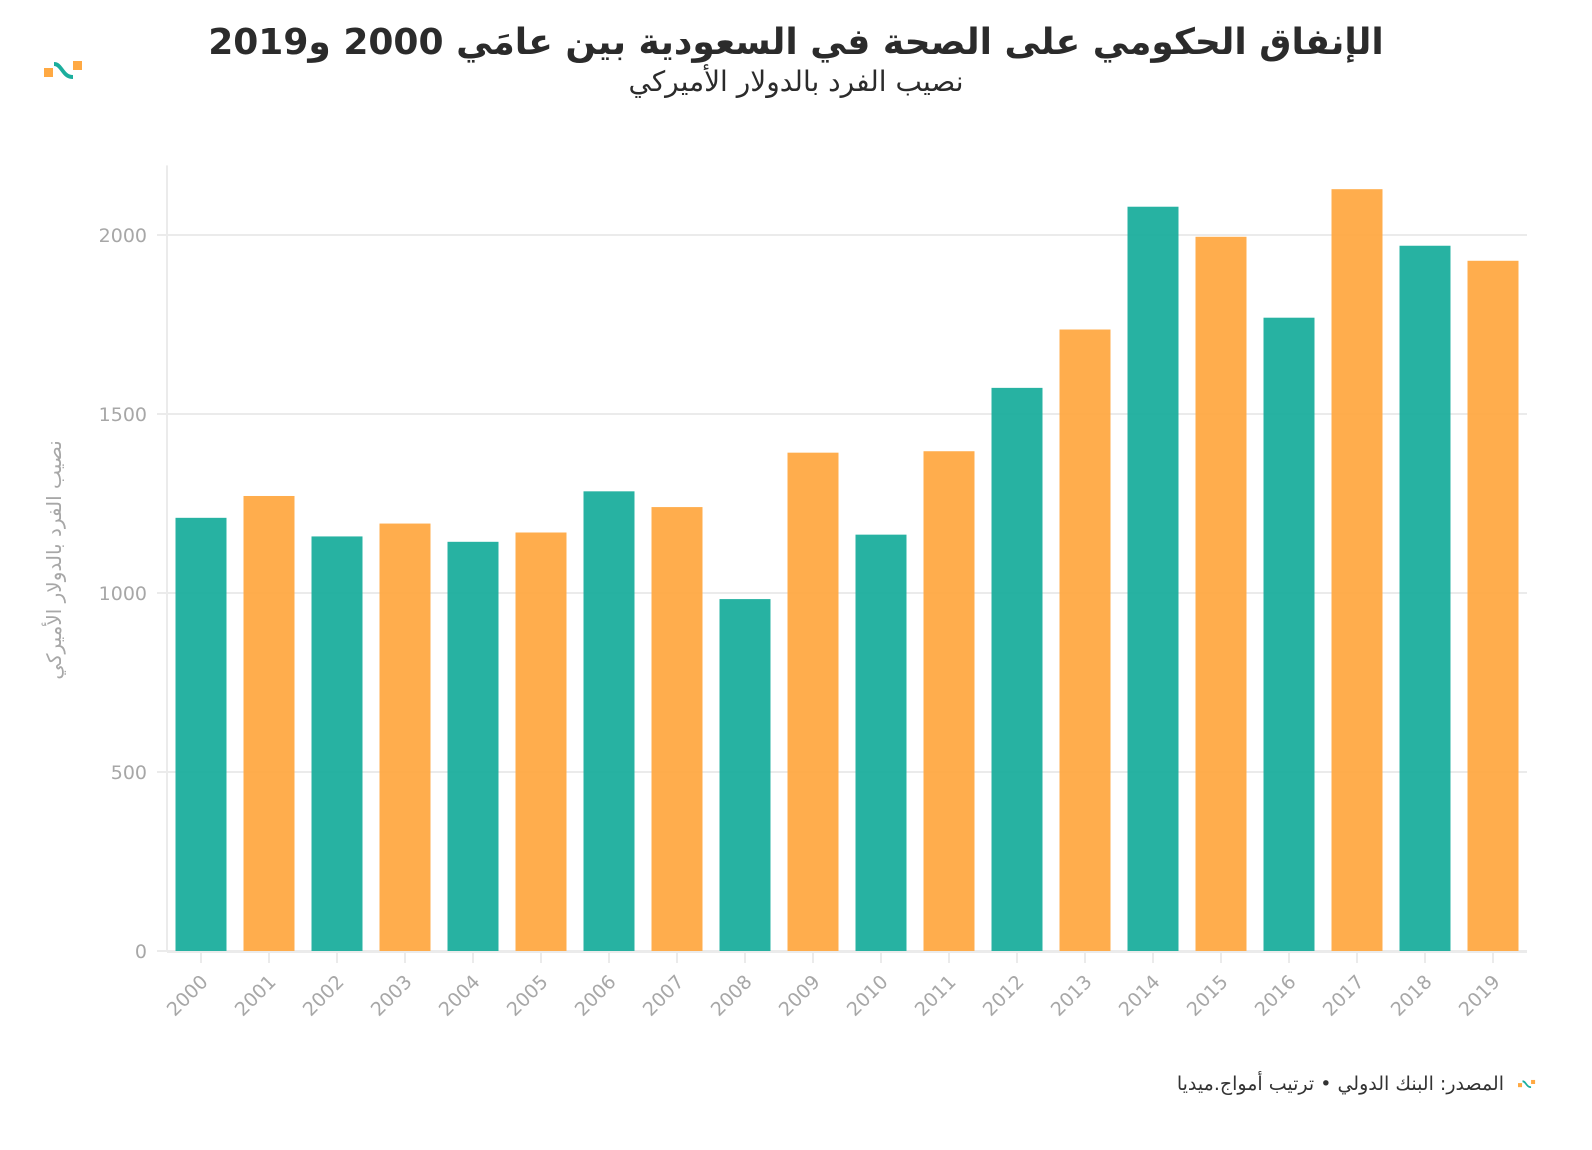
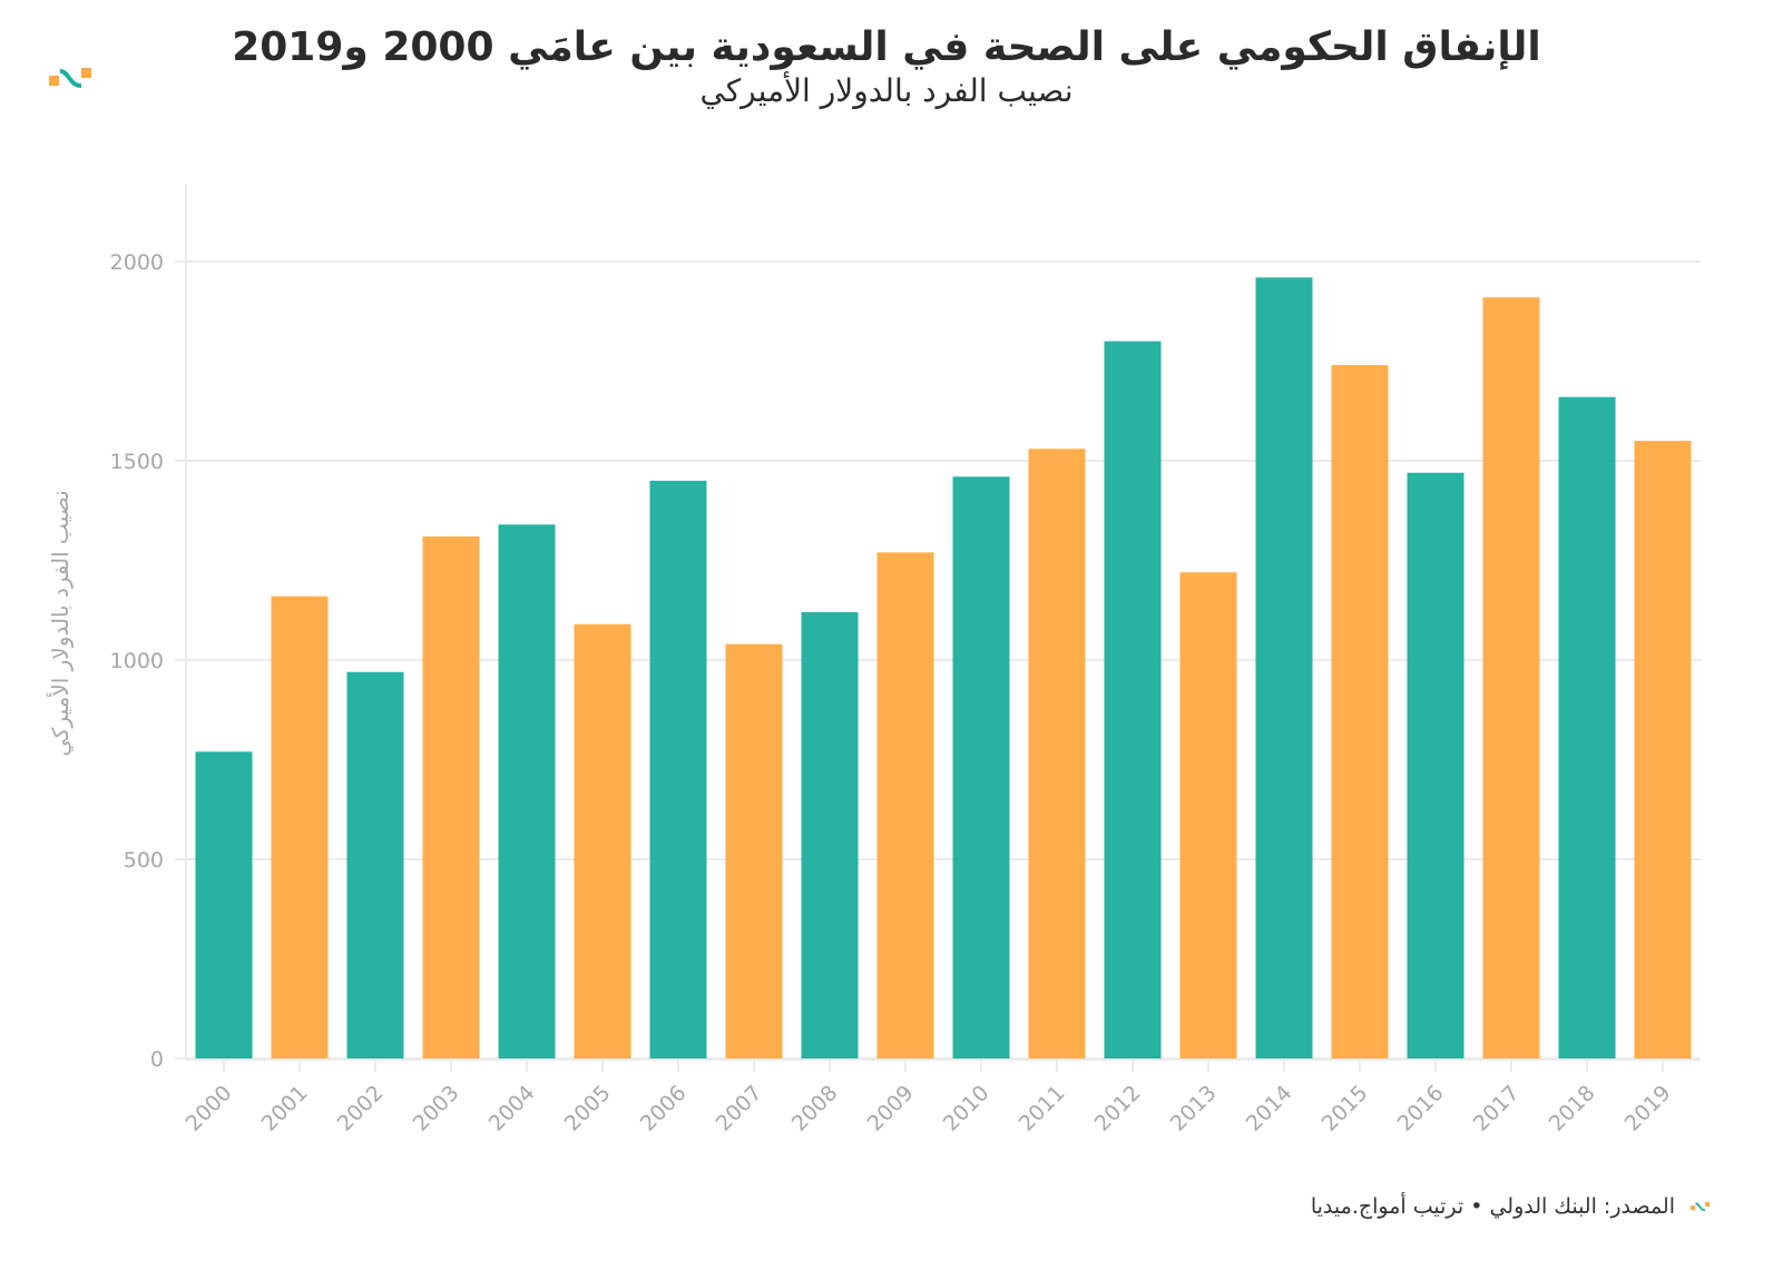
2000: 1210 -> 770
2001: 1270 -> 1160
2002: 1160 -> 970
2003: 1190 -> 1310
2004: 1140 -> 1340
2005: 1170 -> 1090
2006: 1280 -> 1450
2007: 1240 -> 1040
2008: 980 -> 1120
2009: 1390 -> 1270
2010: 1160 -> 1460
2011: 1400 -> 1530
2012: 1570 -> 1800
2013: 1740 -> 1220
2014: 2080 -> 1960
2015: 2000 -> 1740
2016: 1770 -> 1470
2017: 2130 -> 1910
2018: 1970 -> 1660
2019: 1930 -> 1550
